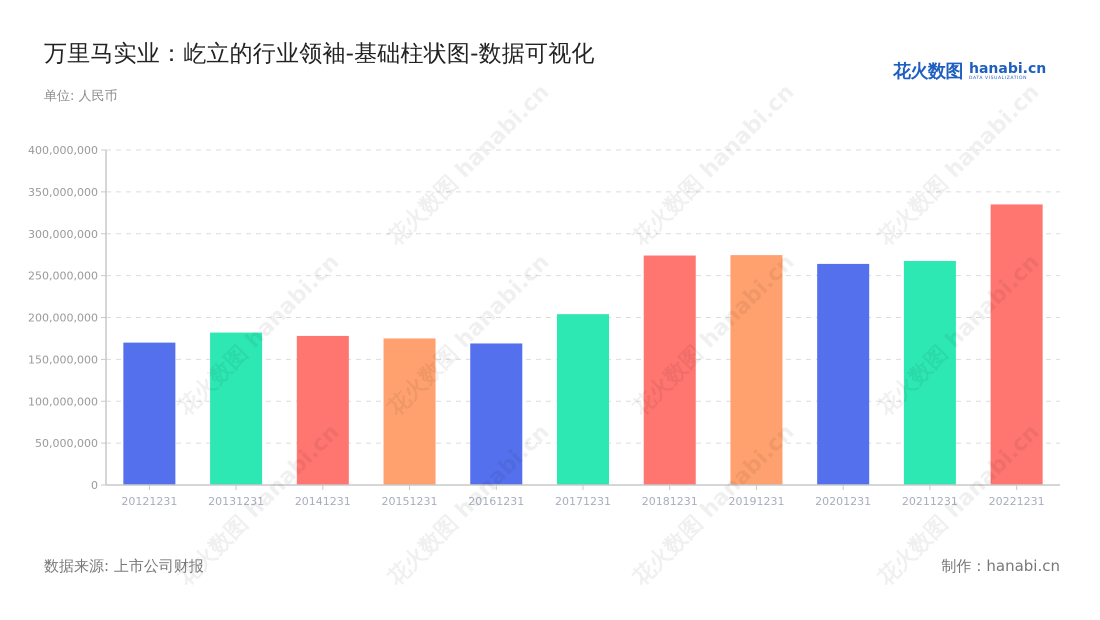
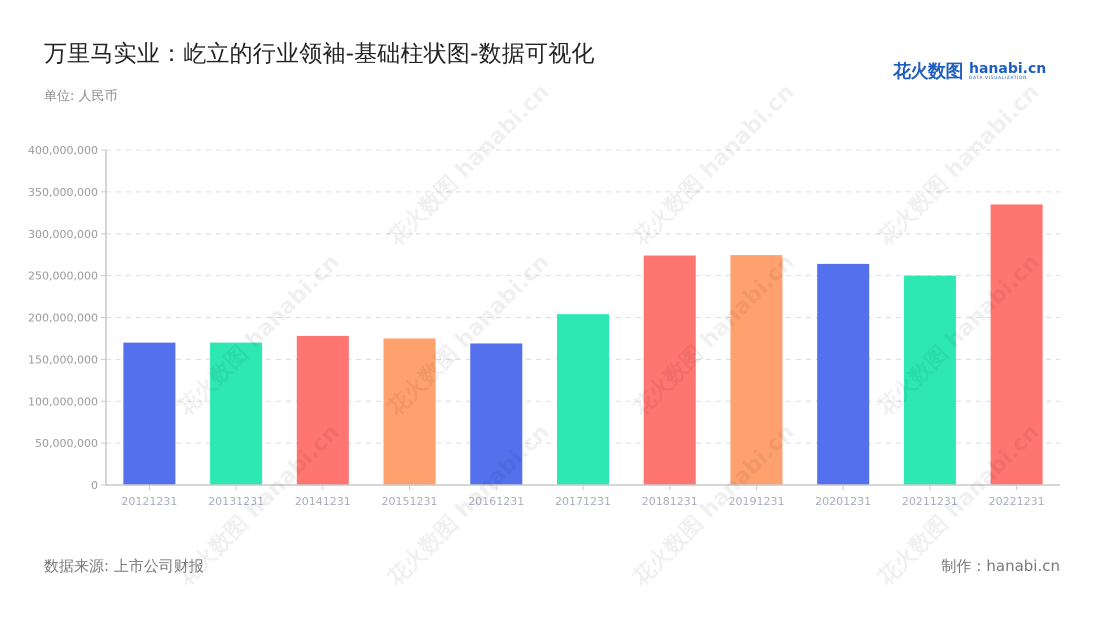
20131231: 180000000 -> 170000000
20211231: 270000000 -> 250000000
